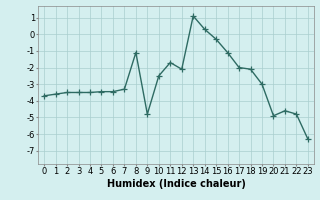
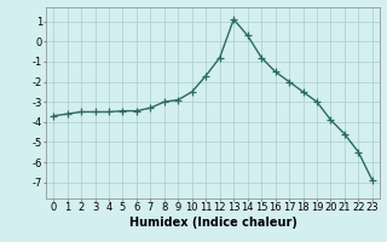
8: -1.1 -> -3.0
9: -4.8 -> -2.9
12: -2.1 -> -0.8
15: -0.3 -> -0.8
16: -1.1 -> -1.5
18: -2.1 -> -2.5
20: -4.9 -> -3.9
22: -4.8 -> -5.5
23: -6.3 -> -6.9
